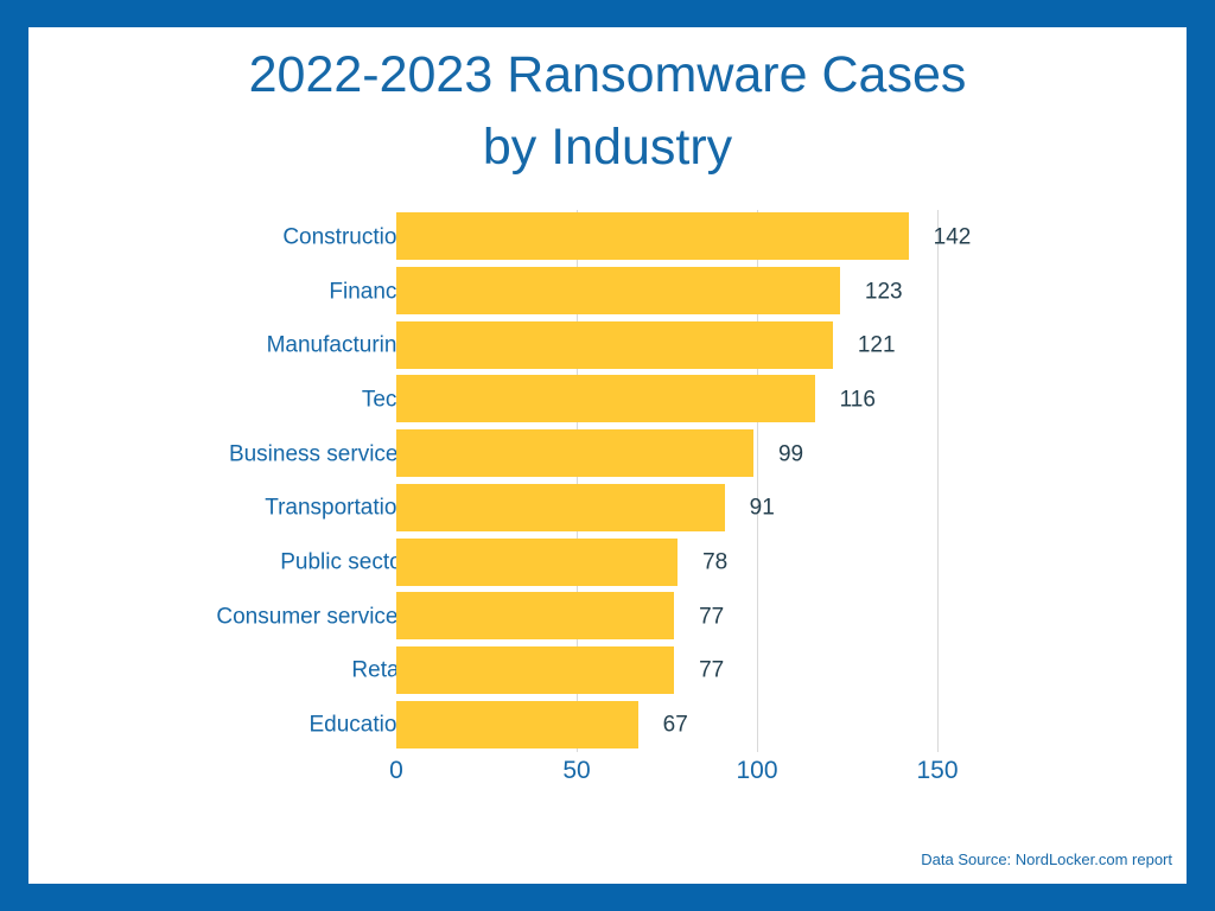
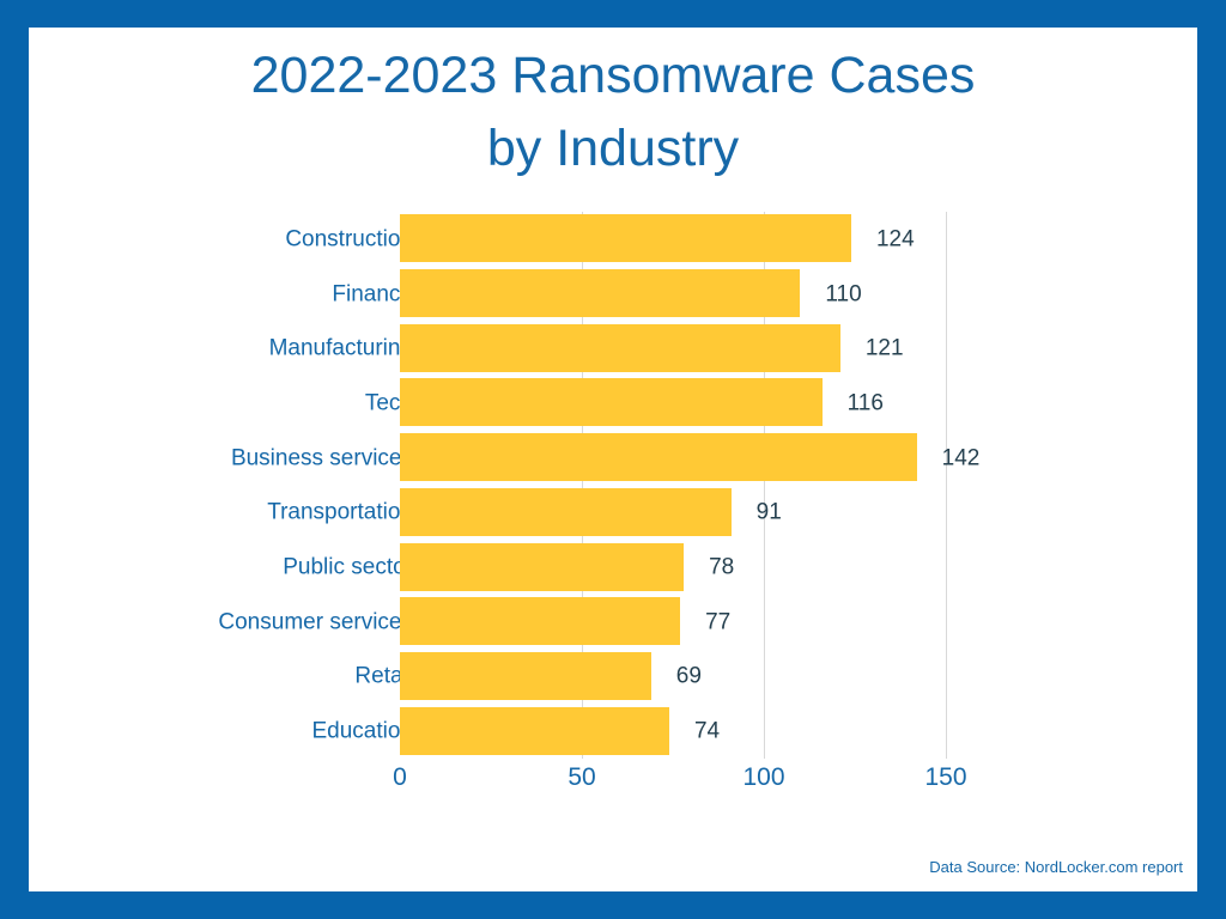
Construction: 142 -> 124
Finance: 123 -> 110
Business services: 99 -> 142
Retail: 77 -> 69
Education: 67 -> 74
